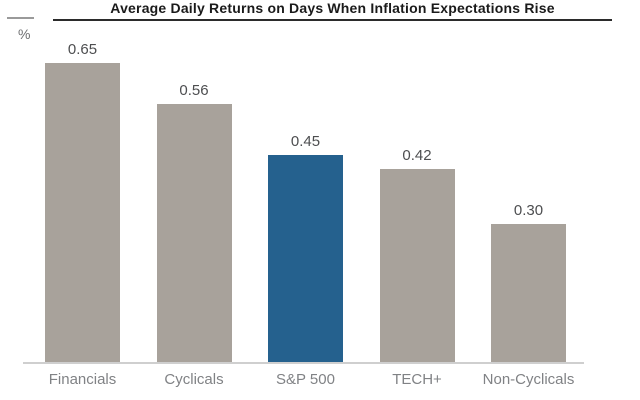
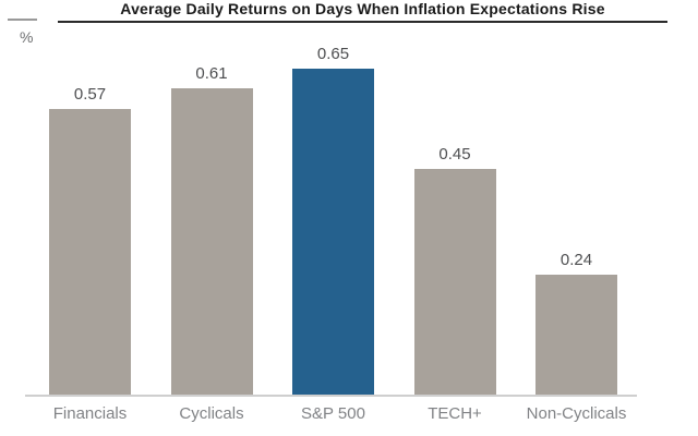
Financials: 0.65 -> 0.57
Cyclicals: 0.56 -> 0.61
S&P 500: 0.45 -> 0.65
TECH+: 0.42 -> 0.45
Non-Cyclicals: 0.30 -> 0.24
